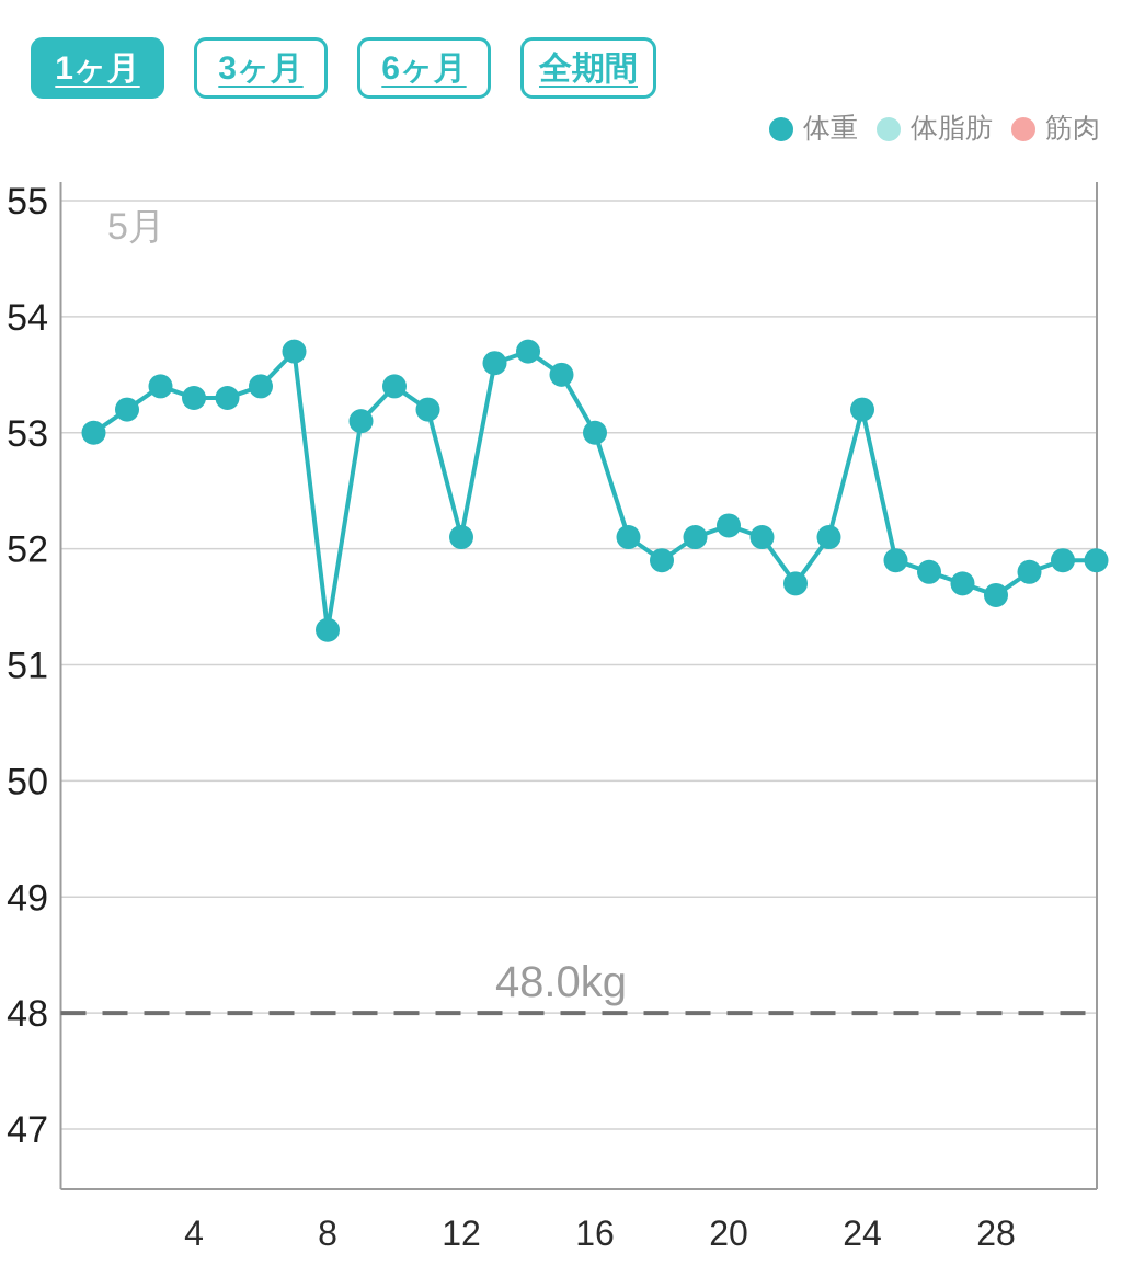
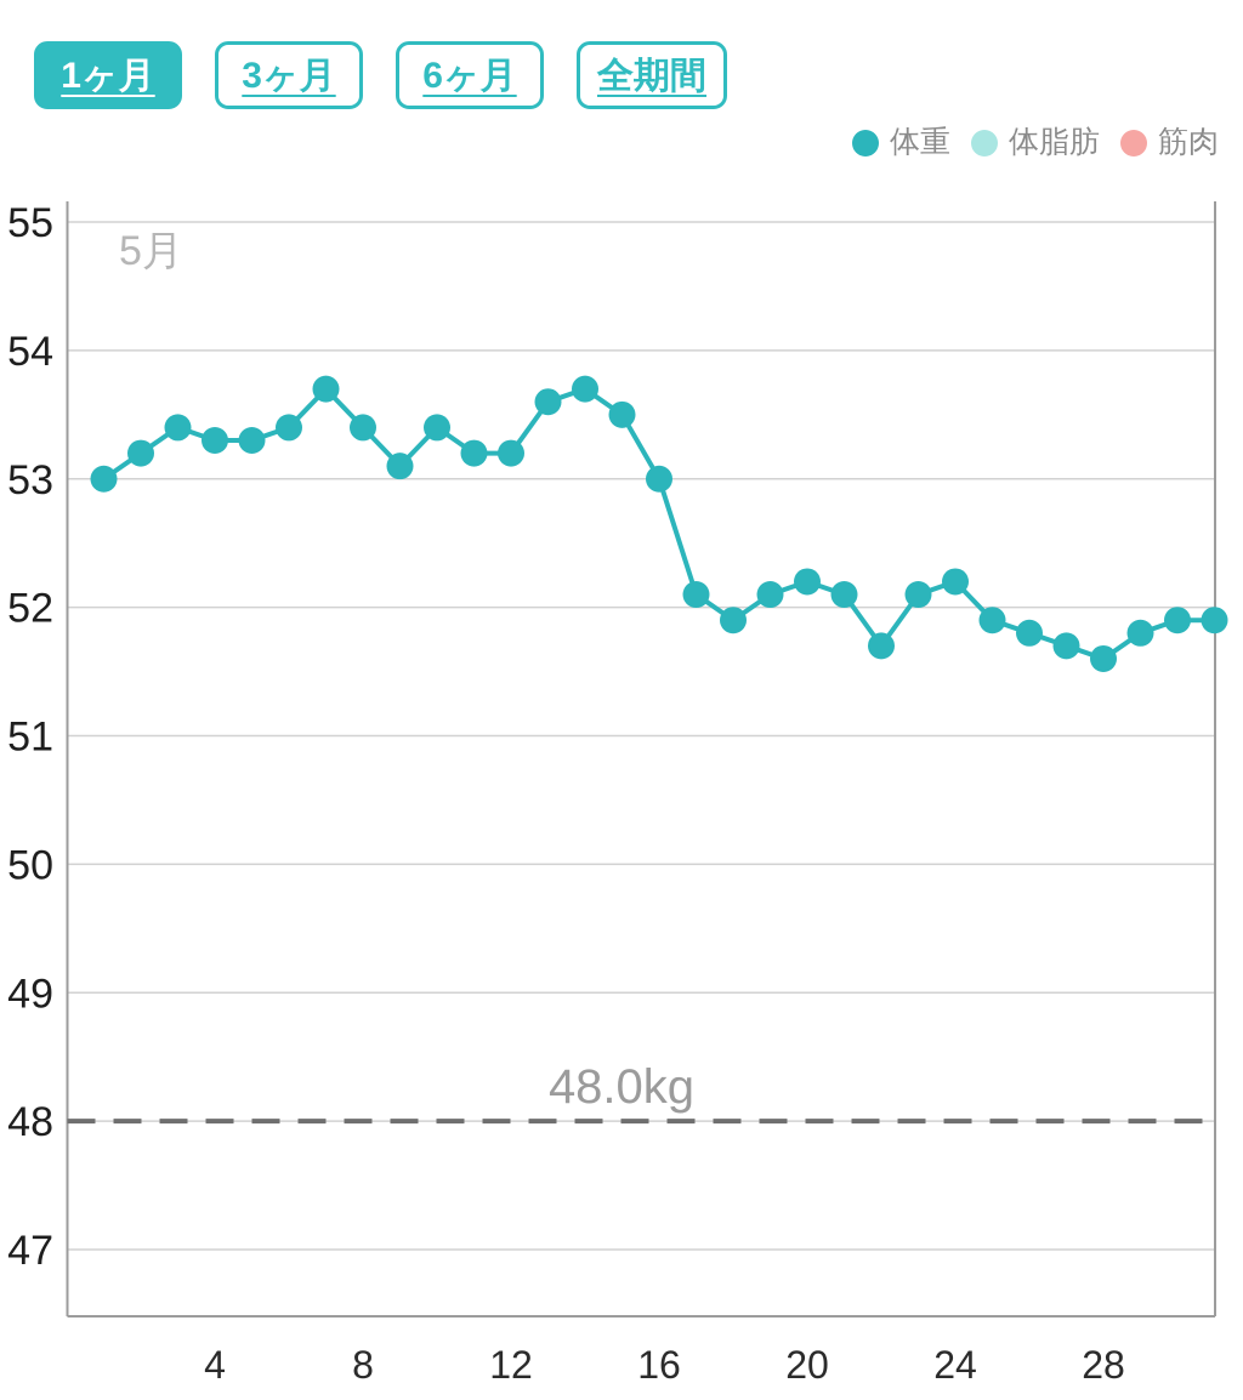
8: 51.3 -> 53.4
12: 52.1 -> 53.2
24: 53.2 -> 52.2
